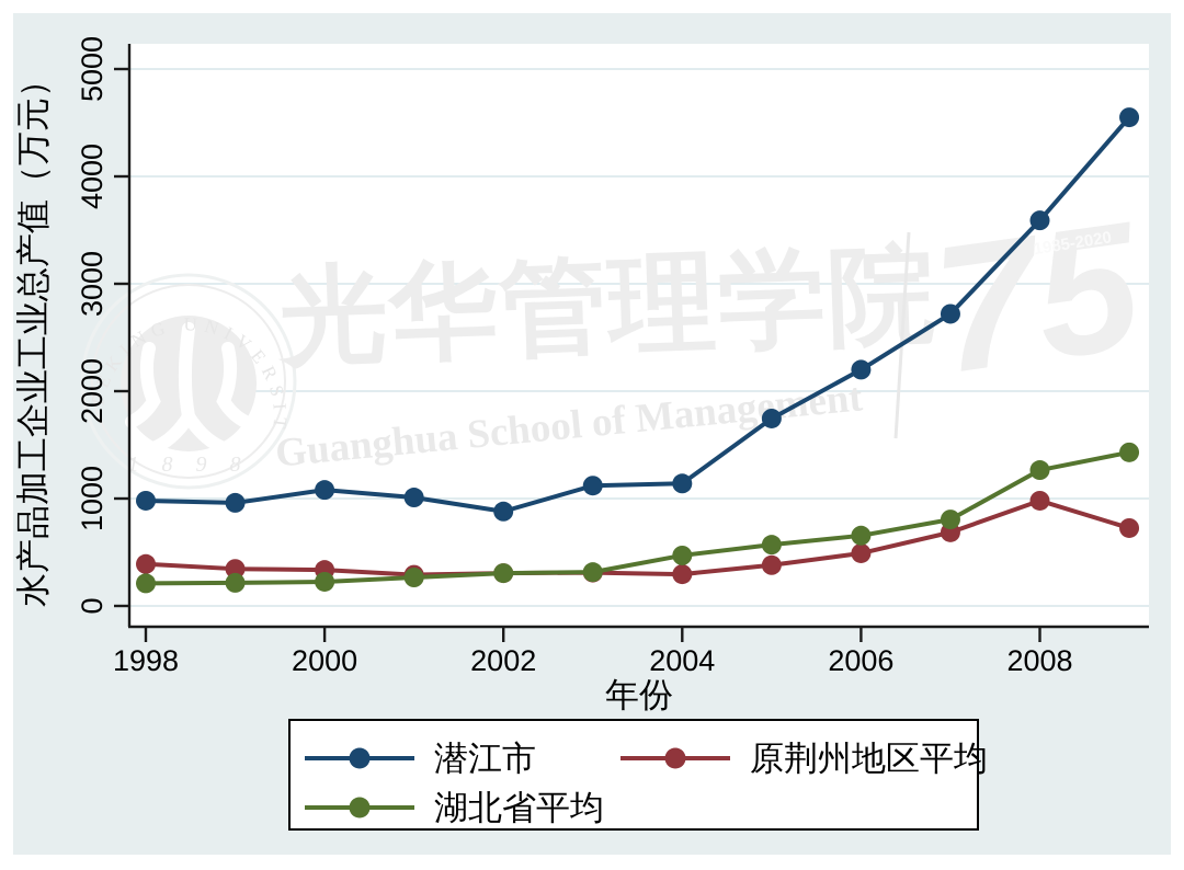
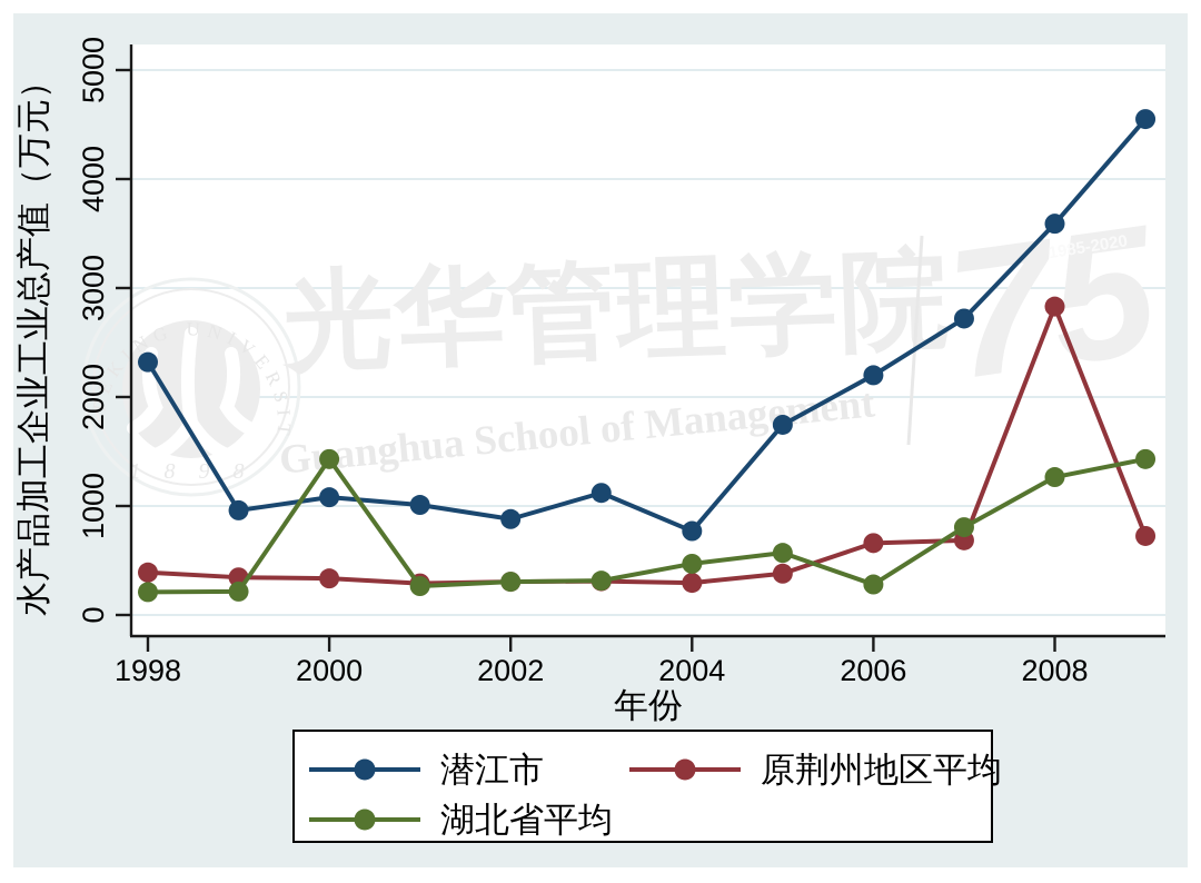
潜江市/1998: 980 -> 2320
湖北省平均/2000: 220 -> 1430
潜江市/2004: 1140 -> 770
原荆州地区平均/2006: 490 -> 660
湖北省平均/2006: 660 -> 280
原荆州地区平均/2008: 980 -> 2830
